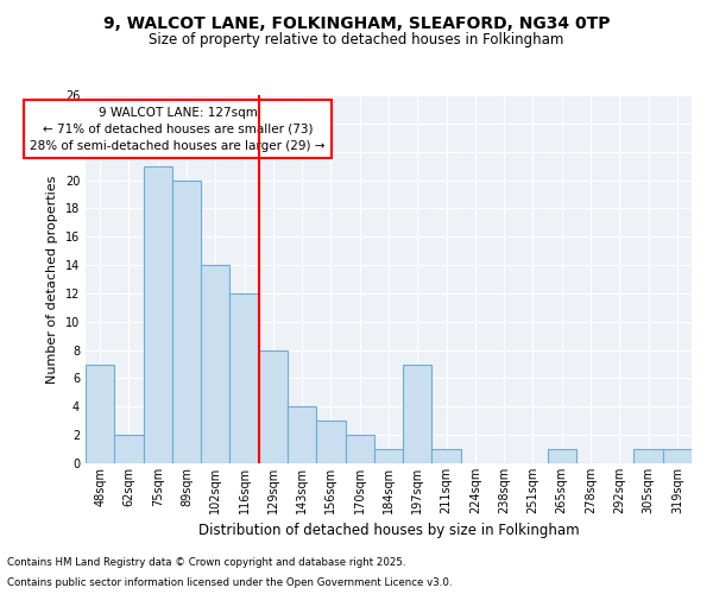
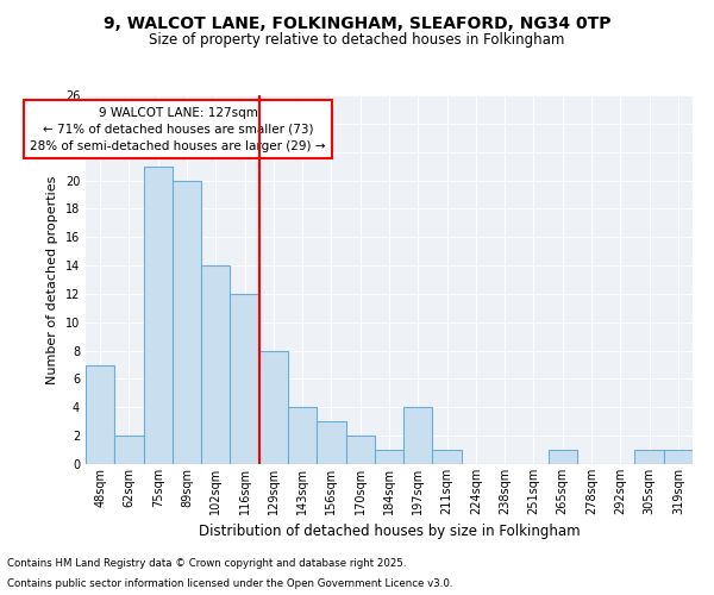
197sqm: 7 -> 4
